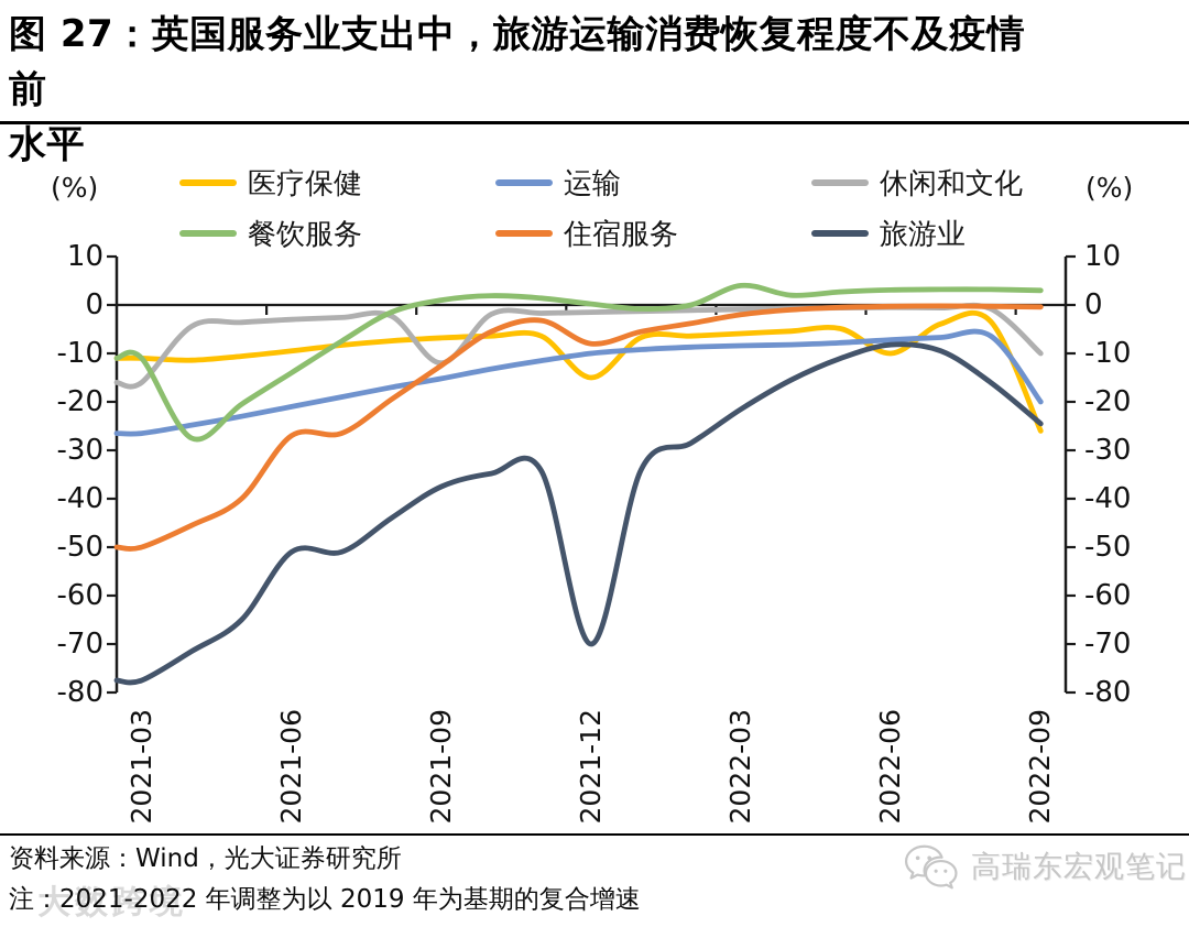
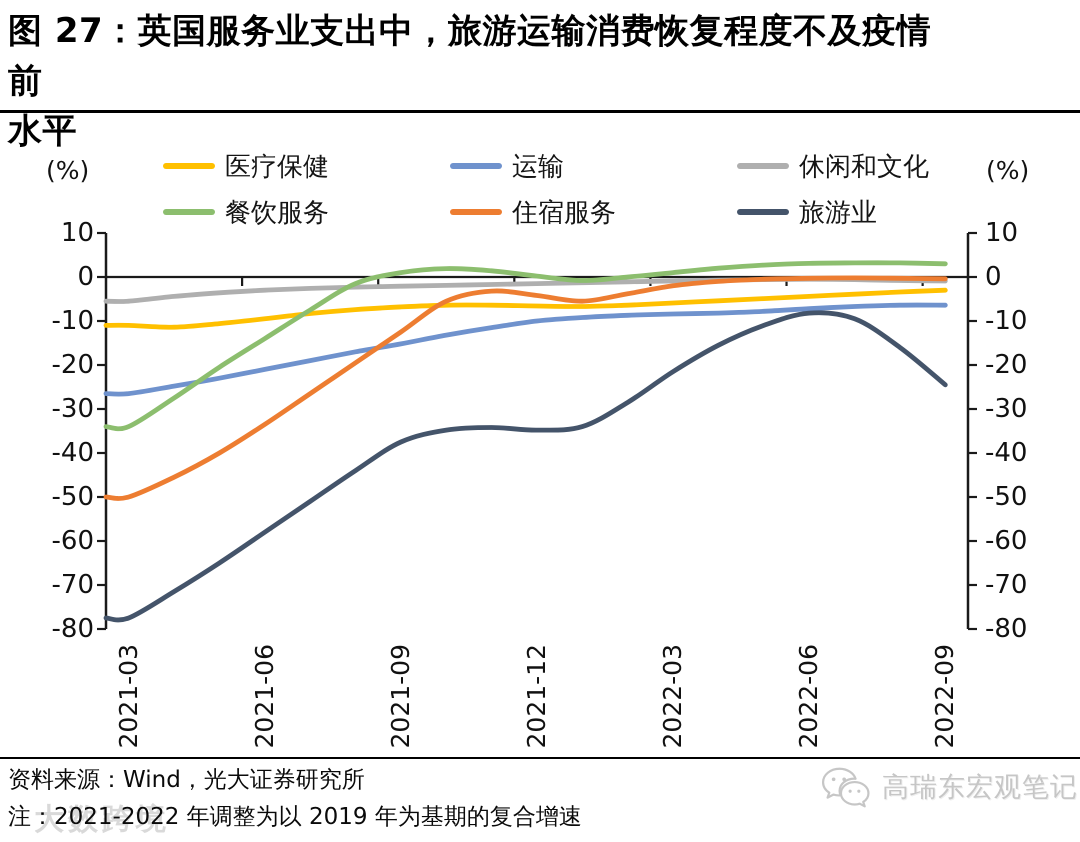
休闲和文化/2021-03: -16 -> -6
餐饮服务/2021-03: -11 -> -34
住宿服务/2021-06: -27 -> -34
旅游业/2021-06: -51 -> -58
休闲和文化/2021-09: -12 -> -2
医疗保健/2021-12: -15 -> -7
住宿服务/2021-12: -8 -> -4
旅游业/2021-12: -70 -> -35
餐饮服务/2022-03: 4 -> 1
医疗保健/2022-06: -10 -> -4
医疗保健/2022-09: -26 -> -3
运输/2022-09: -20 -> -6
休闲和文化/2022-09: -10 -> -1
